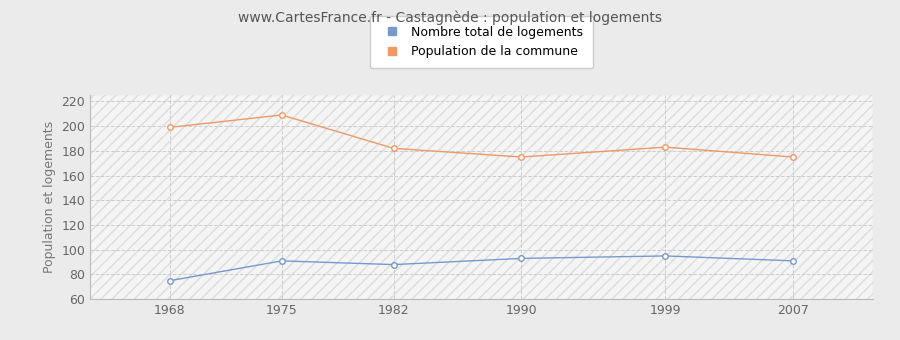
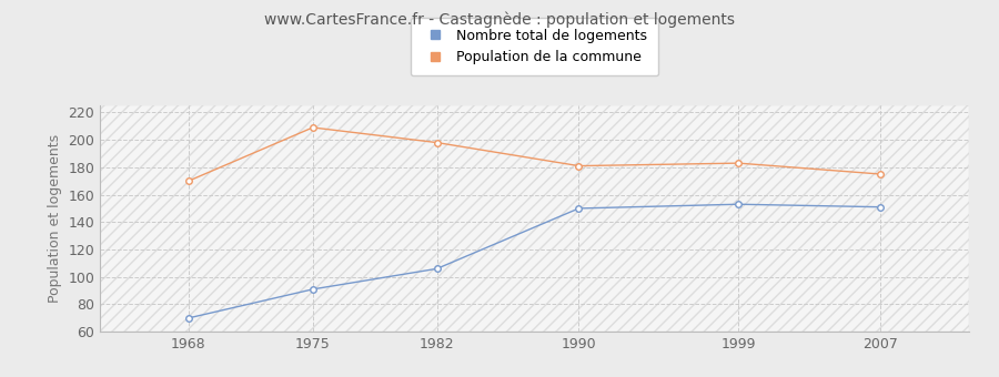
Nombre total de logements/1968: 75 -> 70
Population de la commune/1968: 199 -> 170
Nombre total de logements/1982: 88 -> 106
Population de la commune/1982: 182 -> 198
Nombre total de logements/1990: 93 -> 150
Population de la commune/1990: 175 -> 181
Nombre total de logements/1999: 95 -> 153
Nombre total de logements/2007: 91 -> 151
